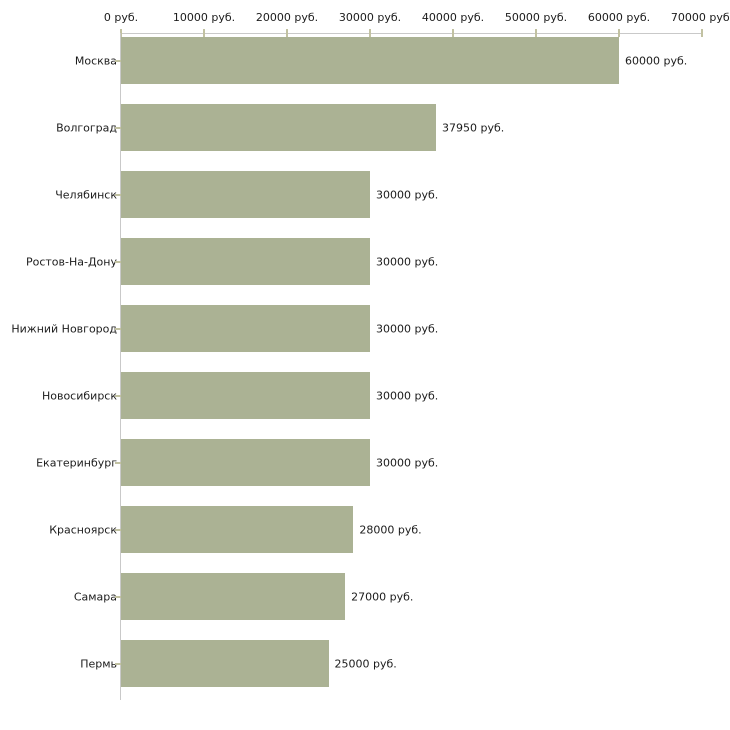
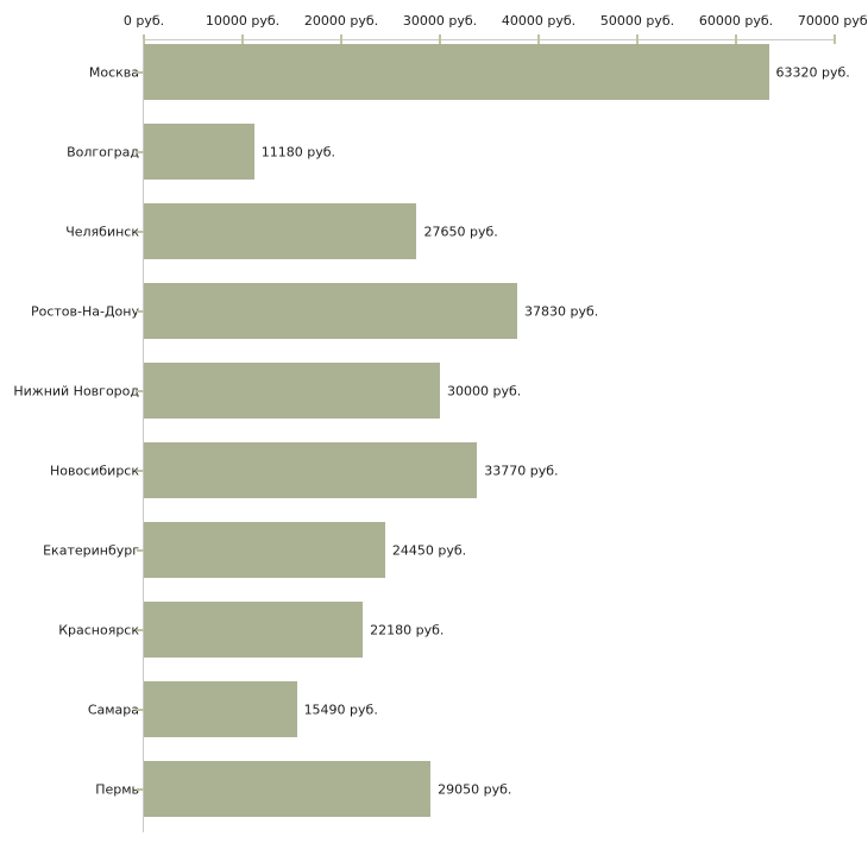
Москва: 60000 -> 63320
Волгоград: 37950 -> 11180
Челябинск: 30000 -> 27650
Ростов-На-Дону: 30000 -> 37830
Новосибирск: 30000 -> 33770
Екатеринбург: 30000 -> 24450
Красноярск: 28000 -> 22180
Самара: 27000 -> 15490
Пермь: 25000 -> 29050
